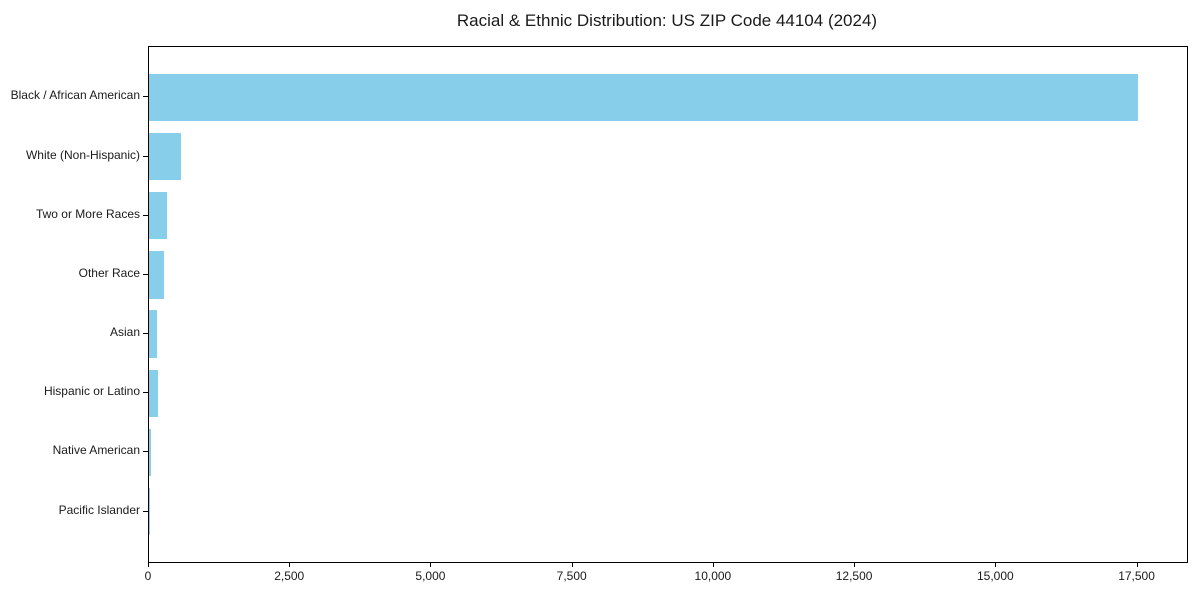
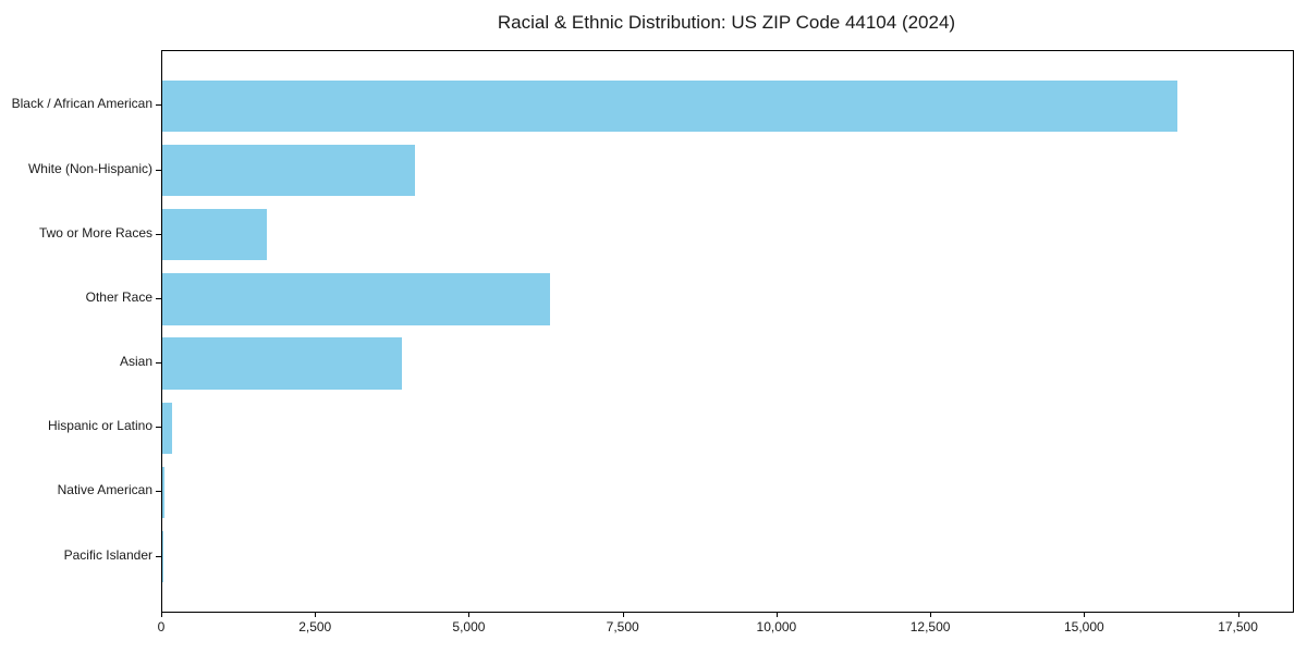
Black / African American: 17500 -> 16500
White (Non-Hispanic): 600 -> 4100
Two or More Races: 300 -> 1700
Other Race: 300 -> 6300
Asian: 100 -> 3900
